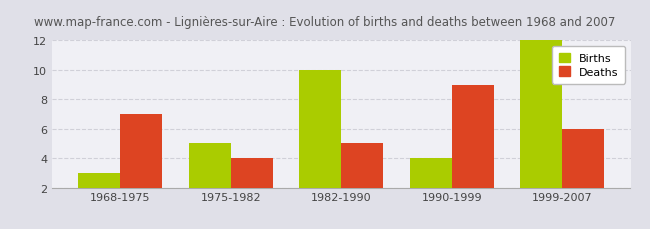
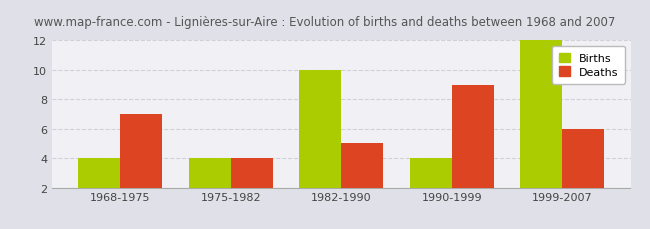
Births/1968-1975: 3 -> 4
Births/1975-1982: 5 -> 4
